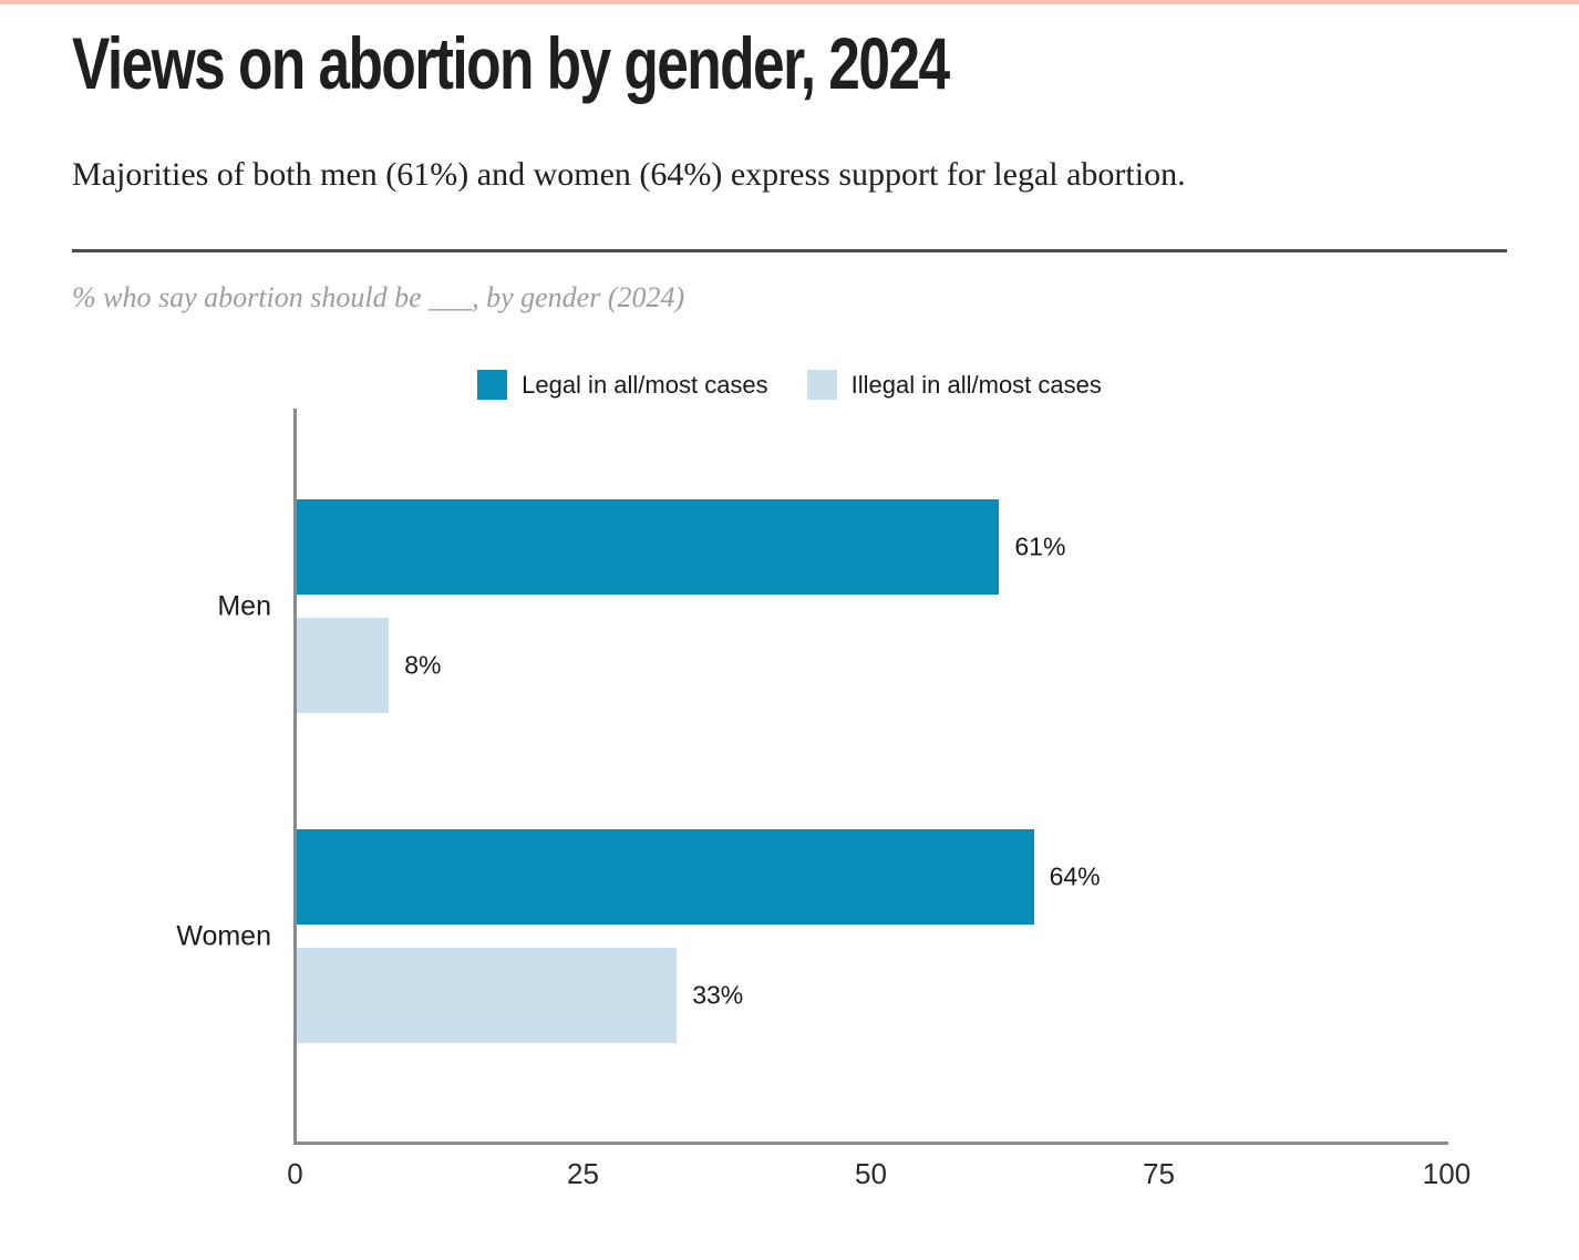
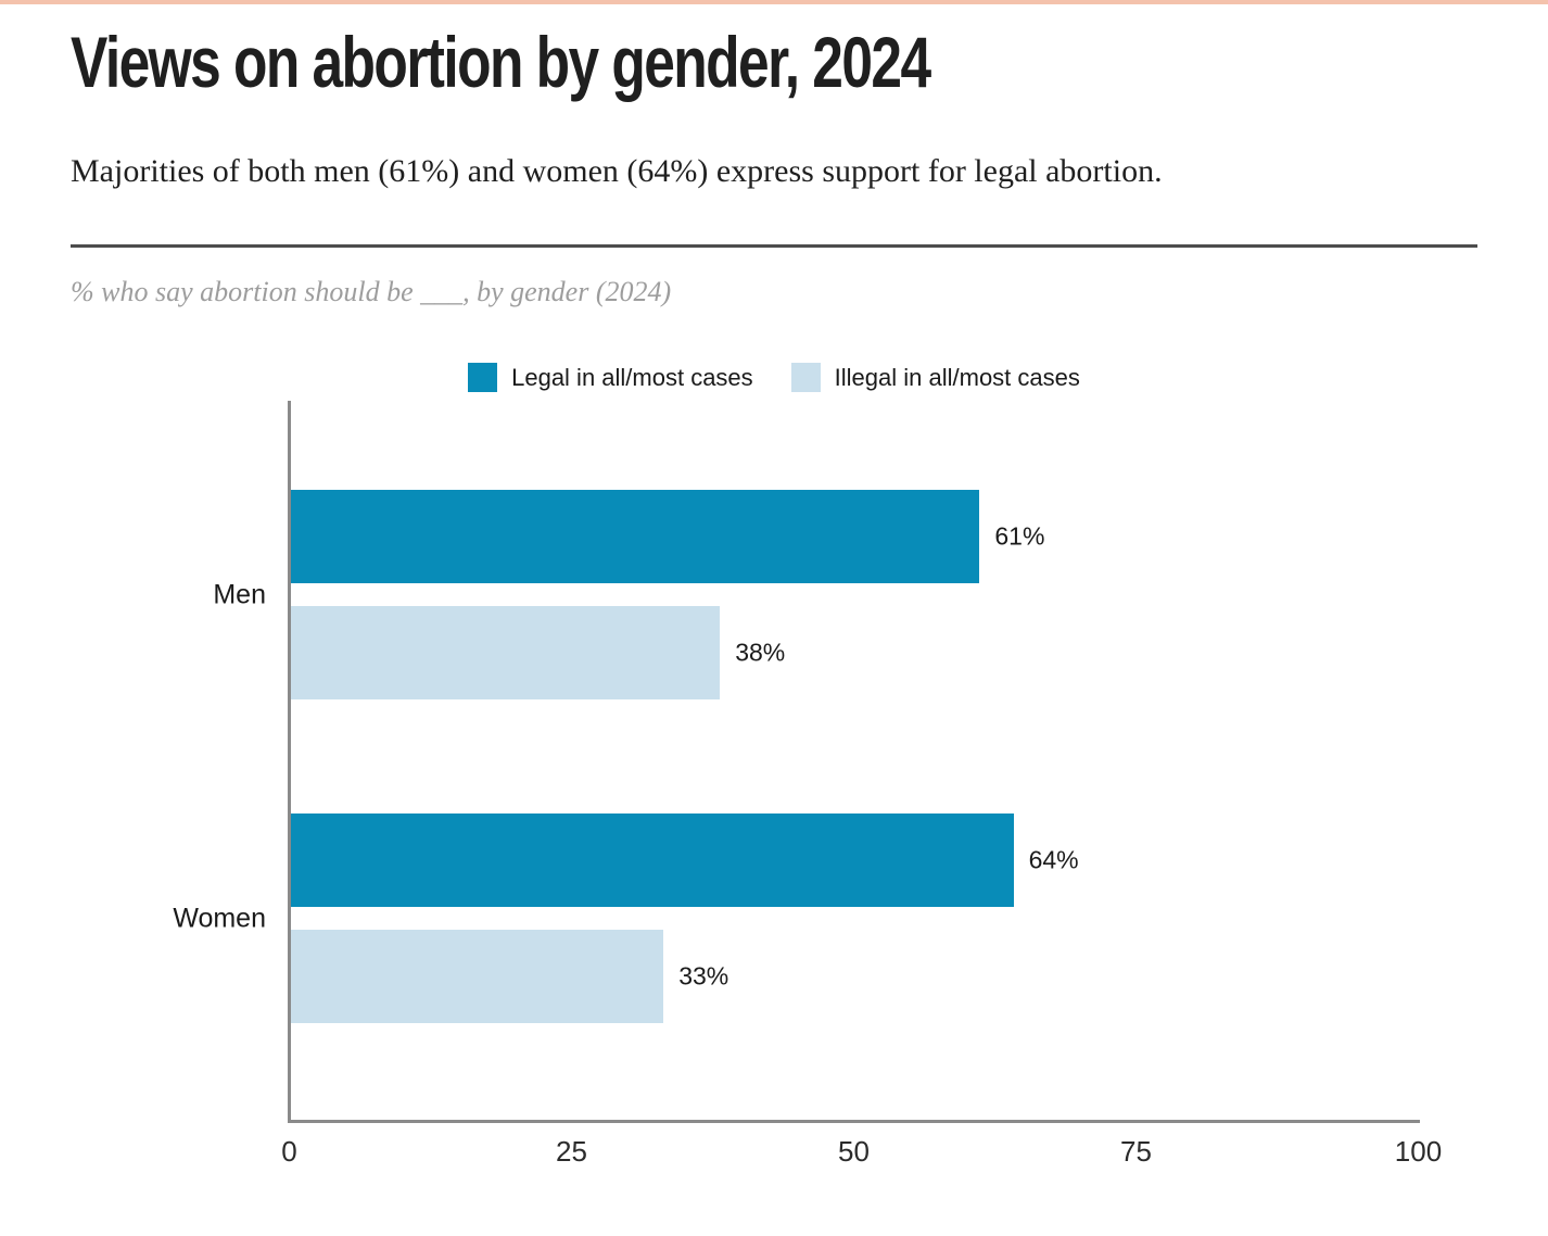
Illegal in all/most cases/Men: 8% -> 38%
